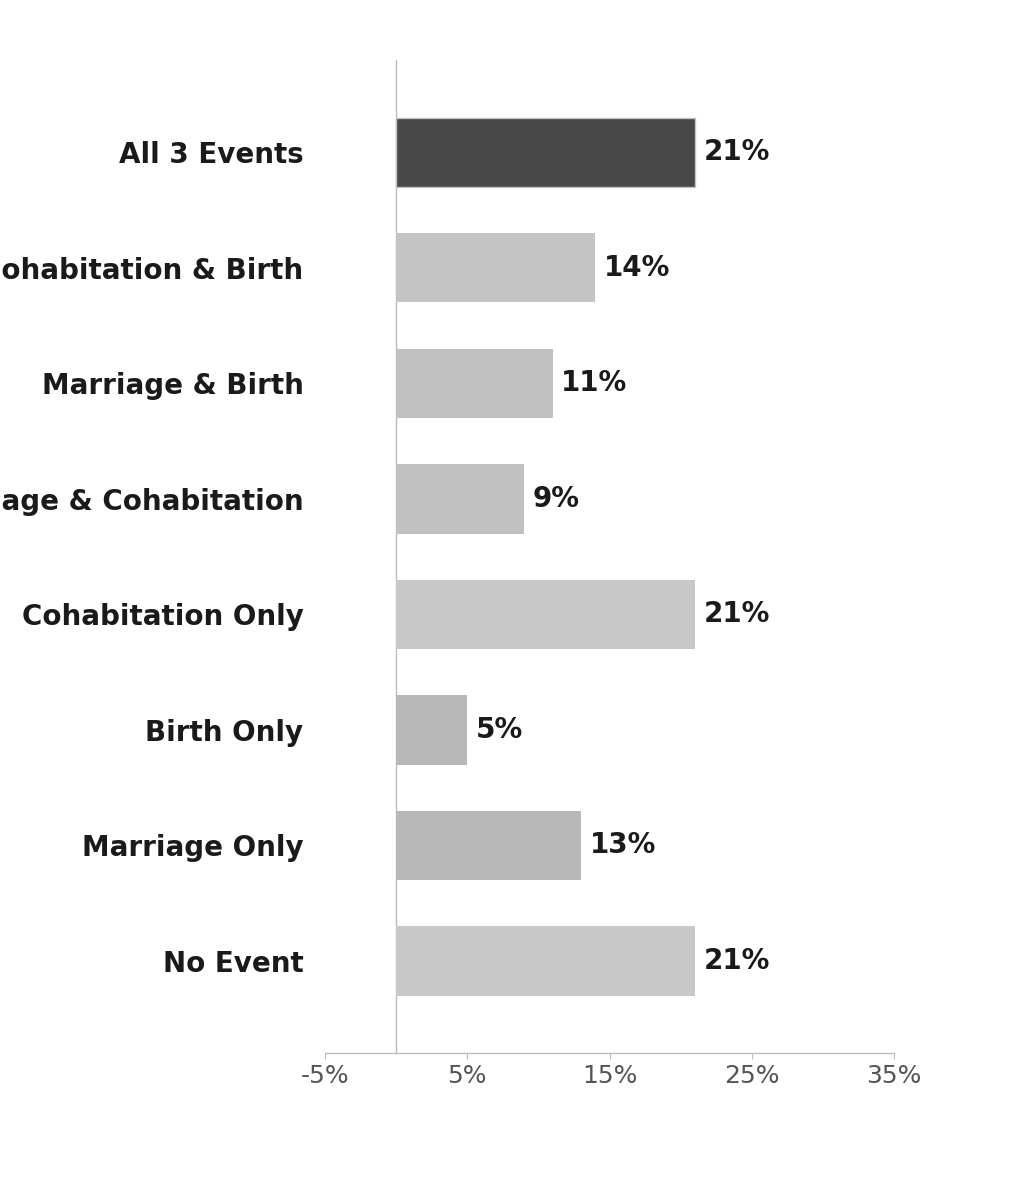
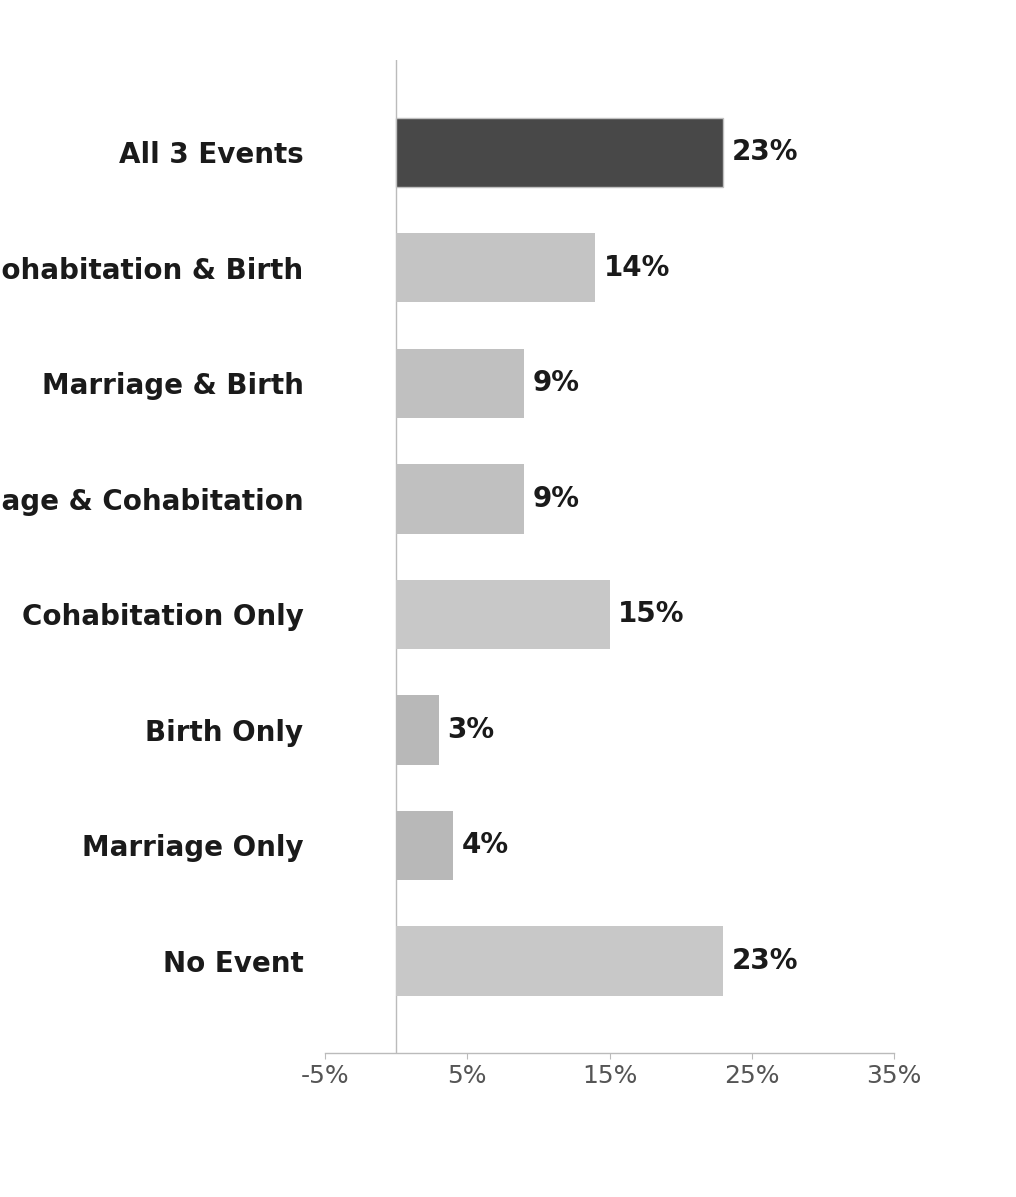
All 3 Events: 21% -> 23%
Marriage & Birth: 11% -> 9%
Cohabitation Only: 21% -> 15%
Birth Only: 5% -> 3%
Marriage Only: 13% -> 4%
No Event: 21% -> 23%
